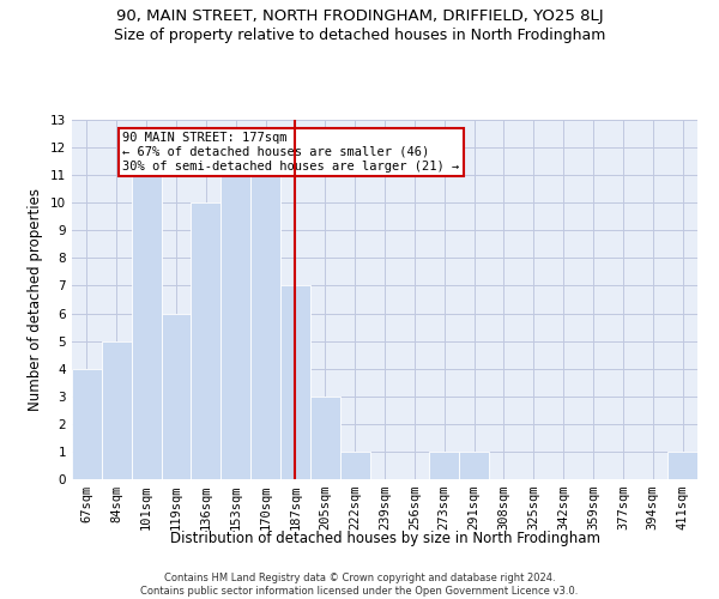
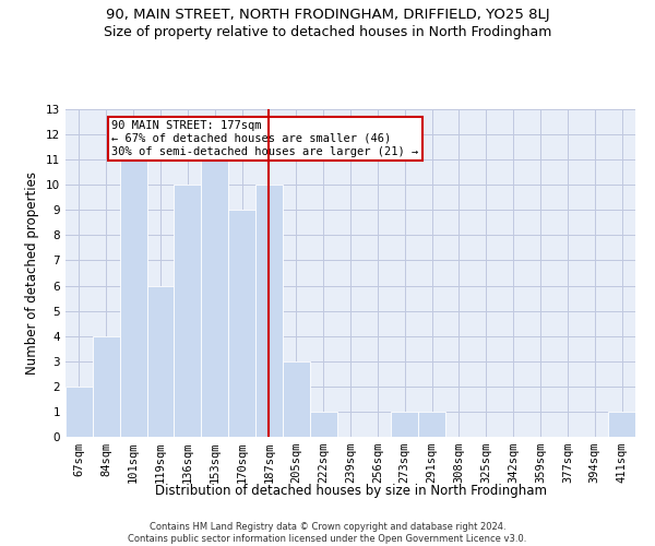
67sqm: 4 -> 2
84sqm: 5 -> 4
170sqm: 11 -> 9
187sqm: 7 -> 10
